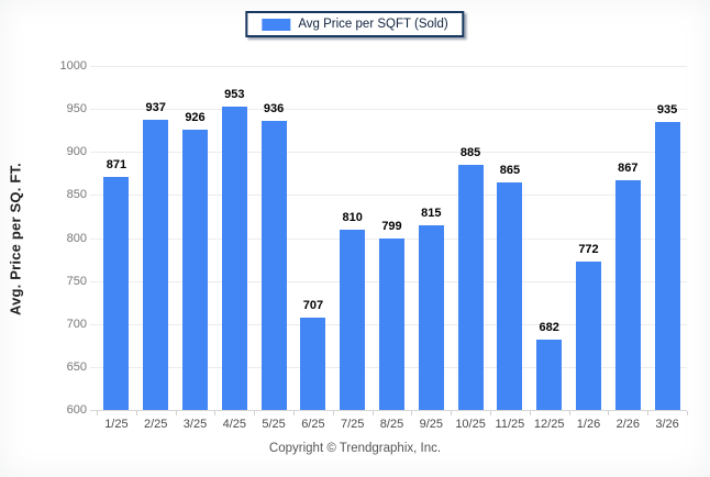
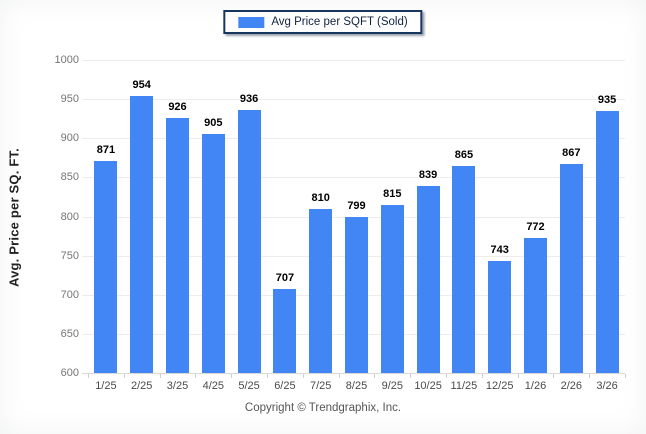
2/25: 937 -> 954
4/25: 953 -> 905
10/25: 885 -> 839
12/25: 682 -> 743
